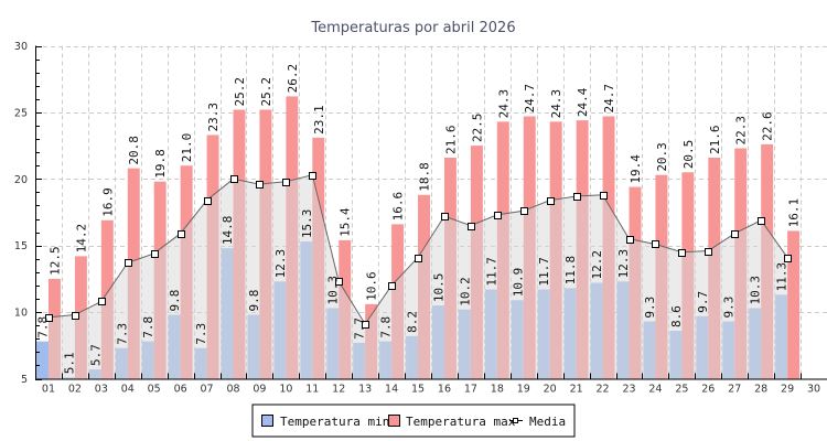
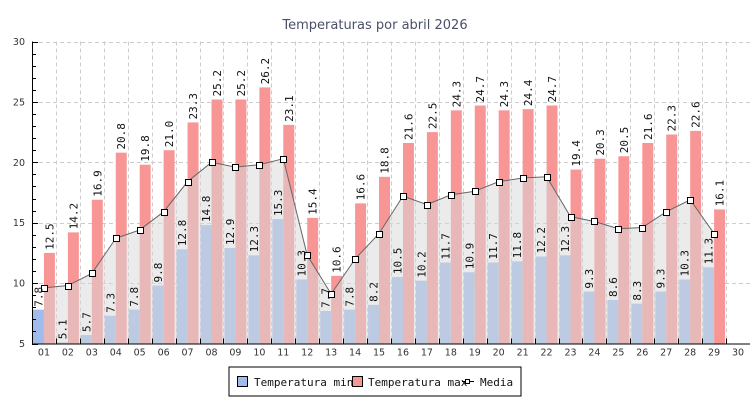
Temperatura min/07: 7.3 -> 12.8
Temperatura min/09: 9.8 -> 12.9
Temperatura min/26: 9.7 -> 8.3
